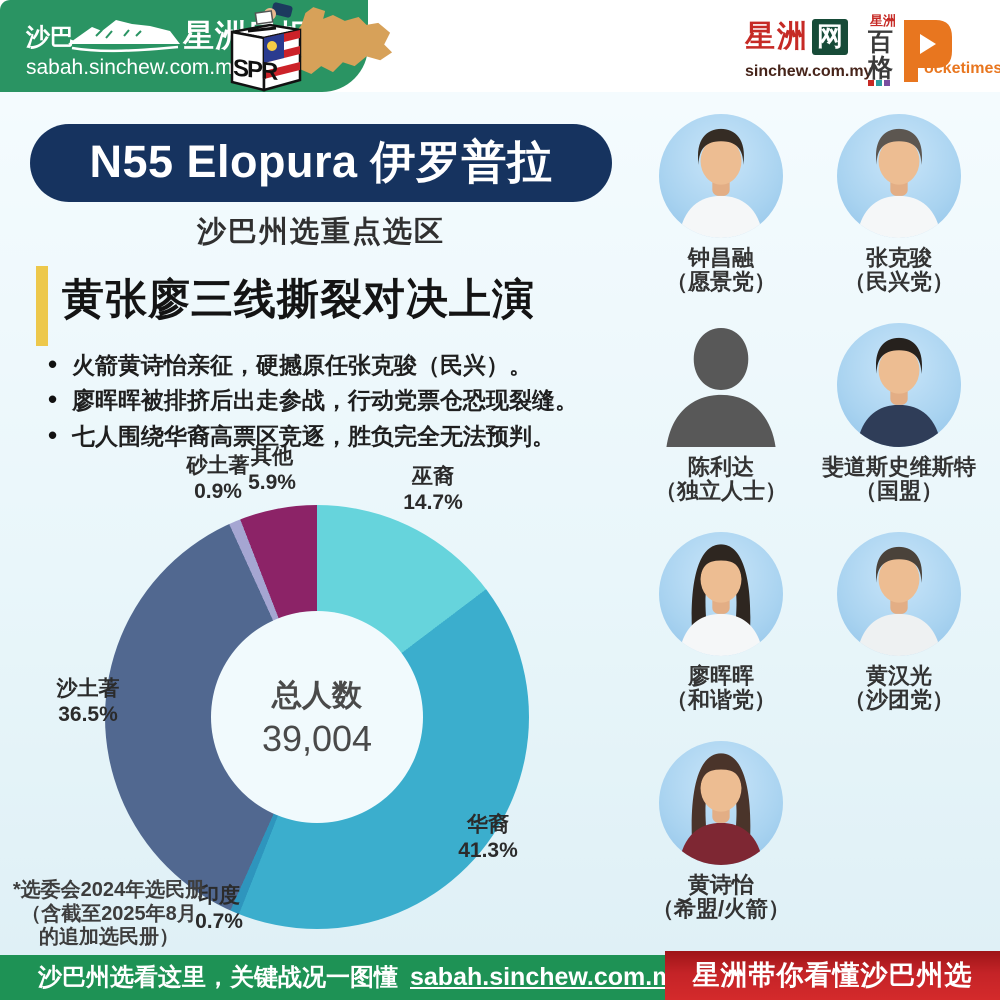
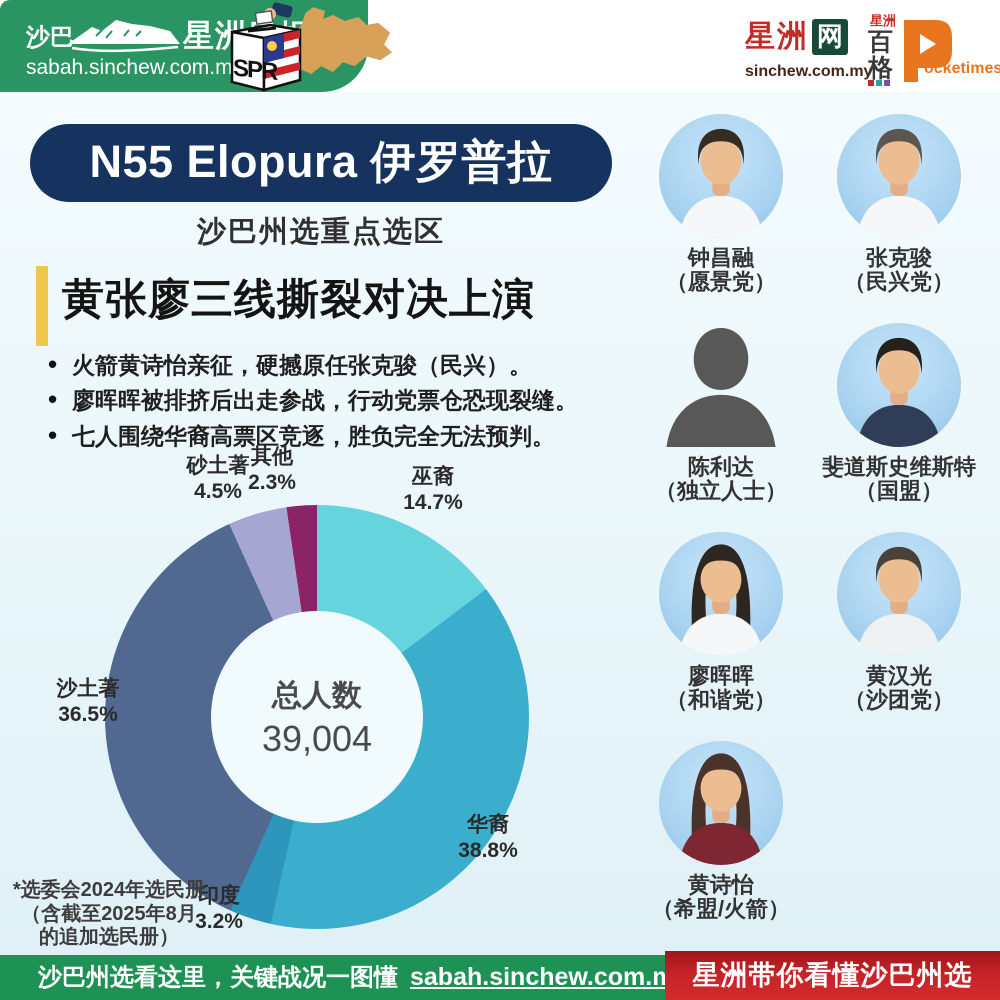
华裔: 41.3% -> 38.8%
印度: 0.7% -> 3.2%
砂土著: 0.9% -> 4.5%
其他: 5.9% -> 2.3%
